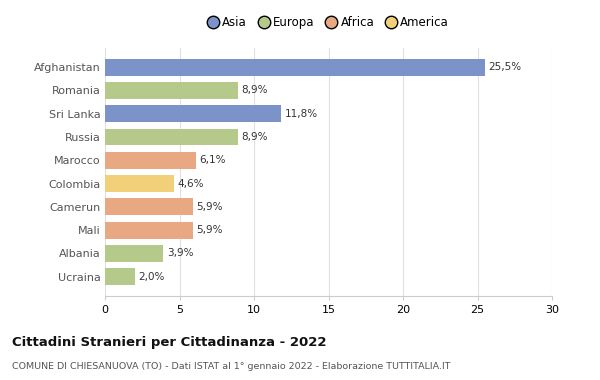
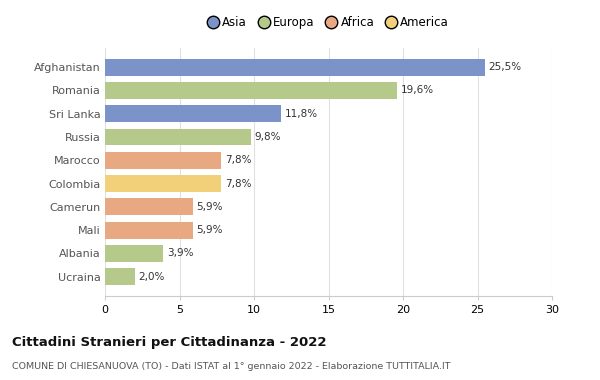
Romania: 8,9% -> 19,6%
Russia: 8,9% -> 9,8%
Marocco: 6,1% -> 7,8%
Colombia: 4,6% -> 7,8%
